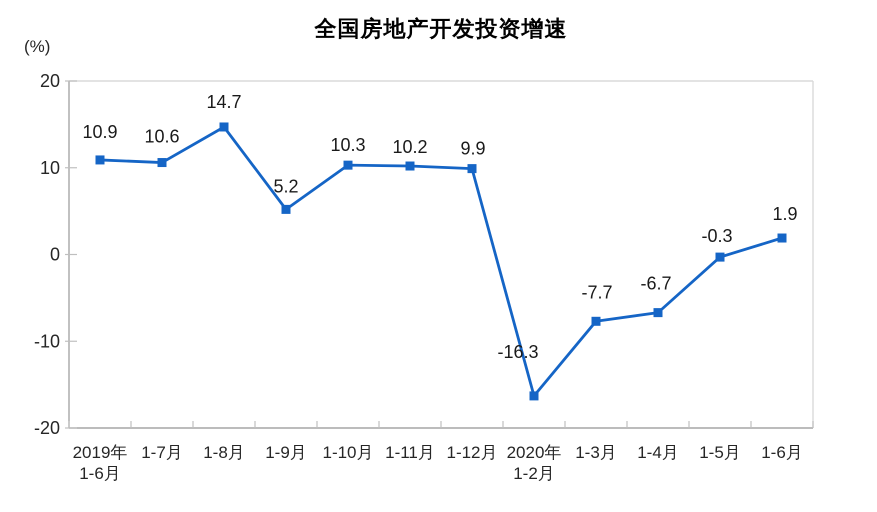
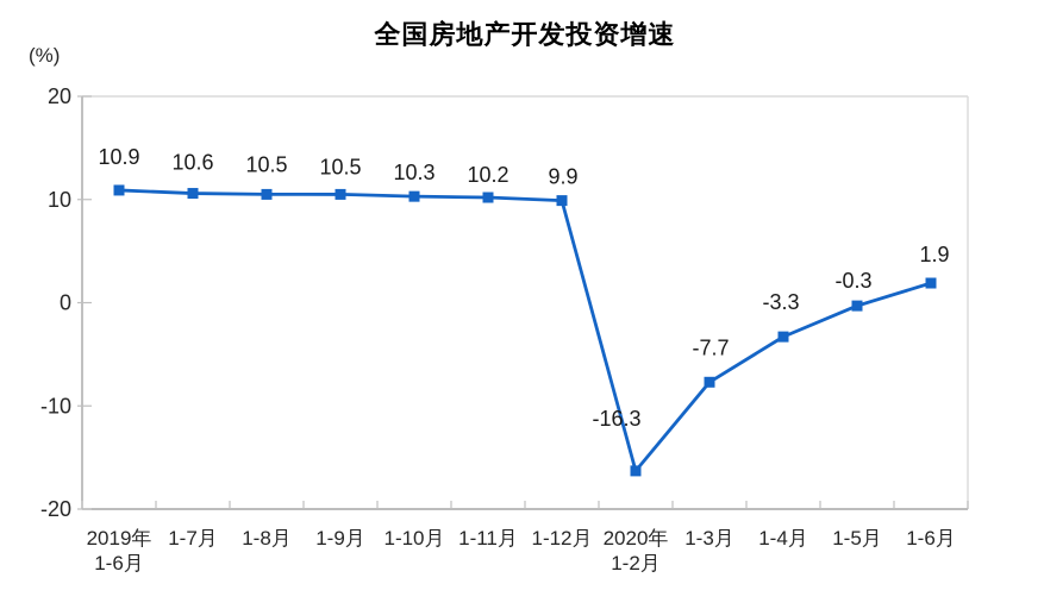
1-8月: 14.7 -> 10.5
1-9月: 5.2 -> 10.5
1-4月: -6.7 -> -3.3
